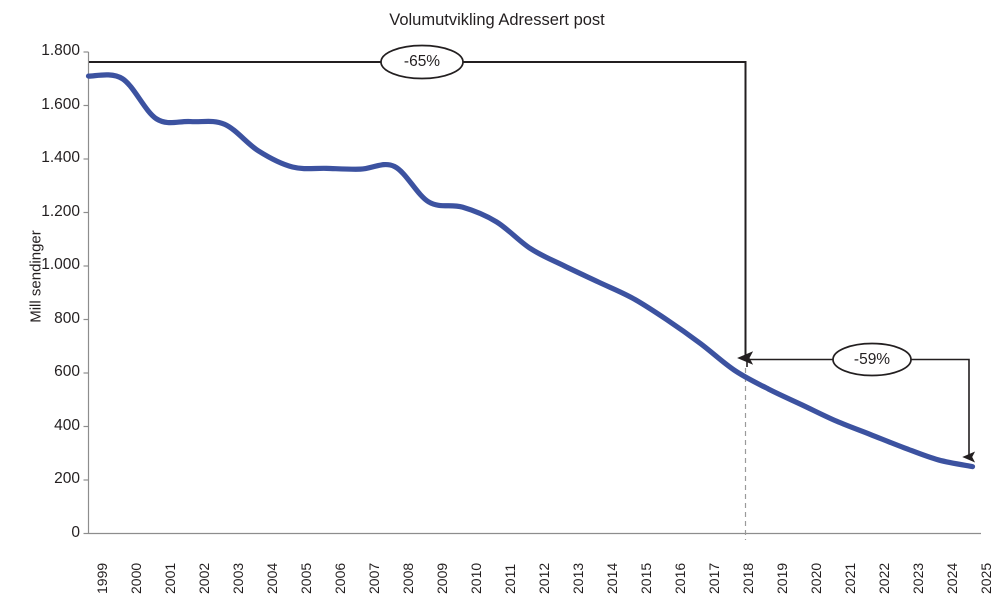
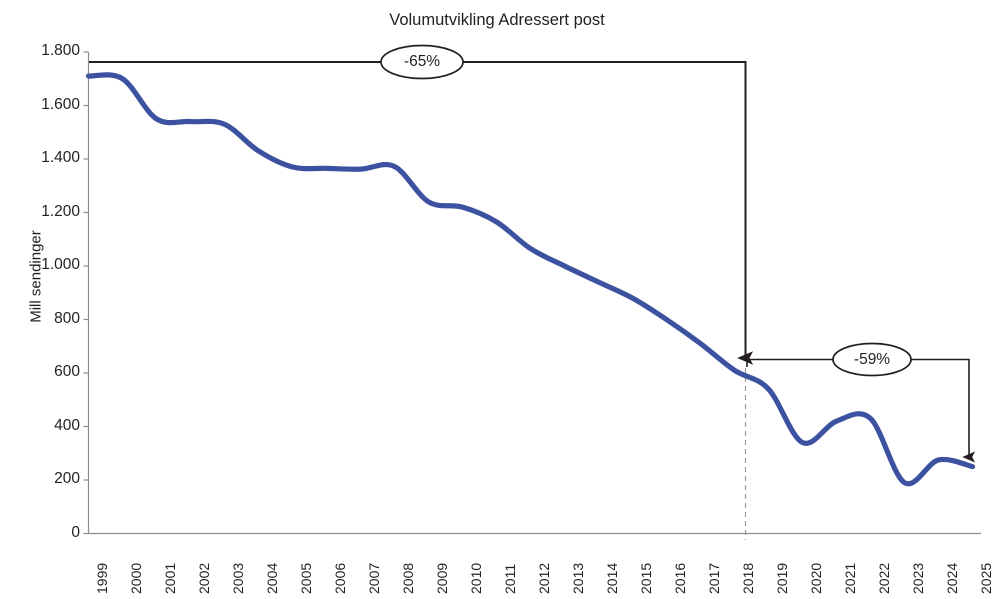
2020: 480 -> 340
2022: 370 -> 430
2023: 320 -> 190
